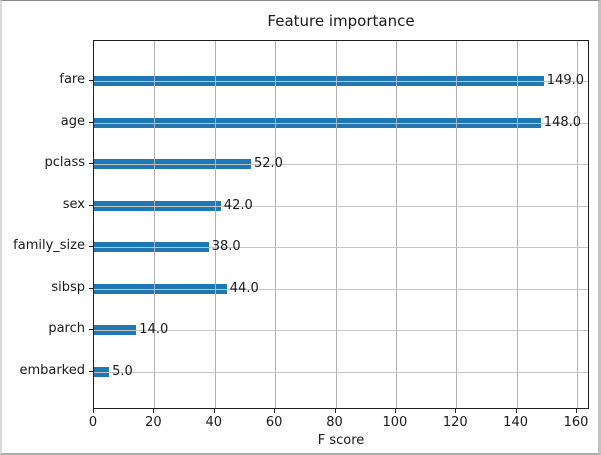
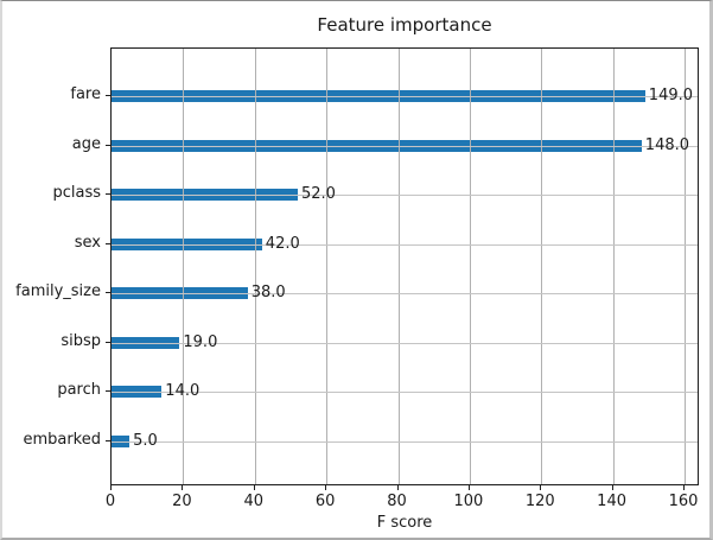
sibsp: 44.0 -> 19.0
